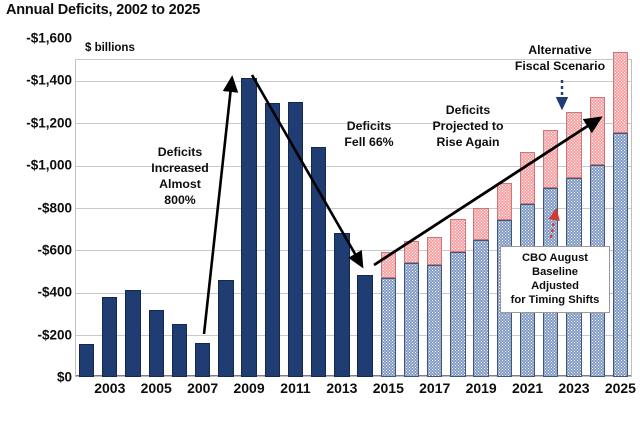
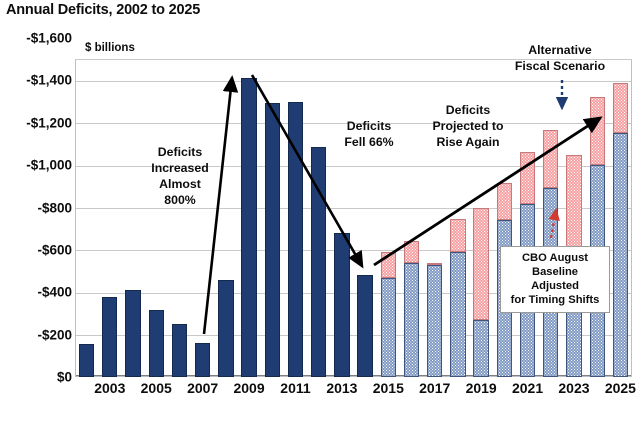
Alternative Fiscal Scenario/2017: -$660 -> -$110
CBO August Baseline Adjusted for Timing Shifts/2019: -$640 -> -$270
CBO August Baseline Adjusted for Timing Shifts/2023: -$940 -> -$500
Alternative Fiscal Scenario/2023: -$1250 -> -$1050
Alternative Fiscal Scenario/2025: -$1540 -> -$1390
